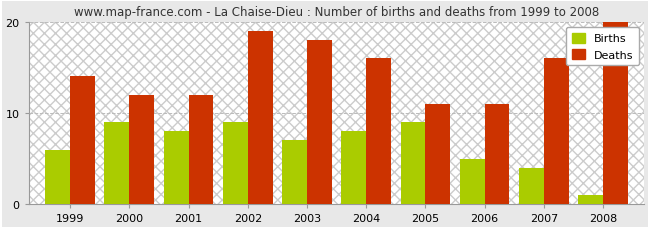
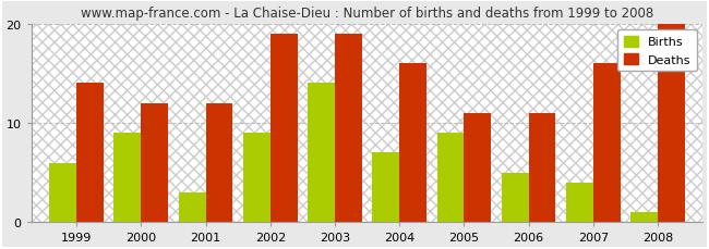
Births/2001: 8 -> 3
Births/2003: 7 -> 14
Deaths/2003: 18 -> 19
Births/2004: 8 -> 7
